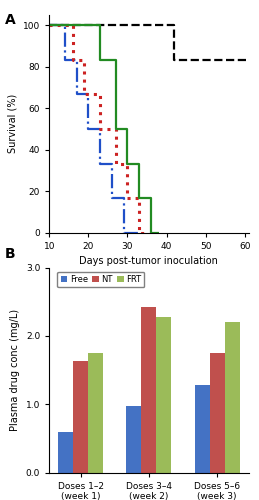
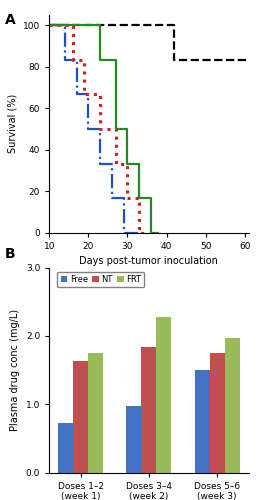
Free/Doses 1–2 (week 1): 0.60 -> 0.72
NT/Doses 3–4 (week 2): 2.42 -> 1.83
Free/Doses 5–6 (week 3): 1.28 -> 1.50
FRT/Doses 5–6 (week 3): 2.20 -> 1.97
